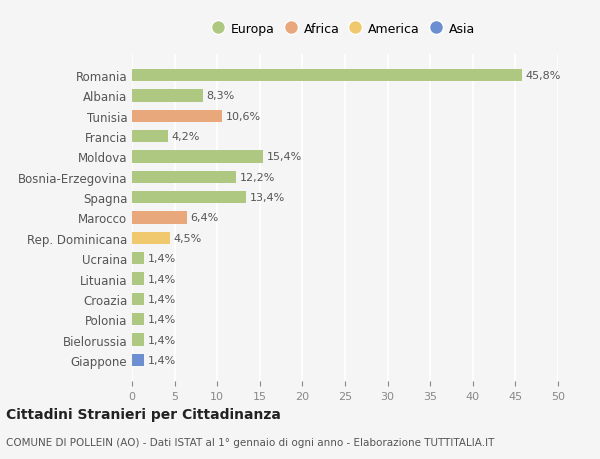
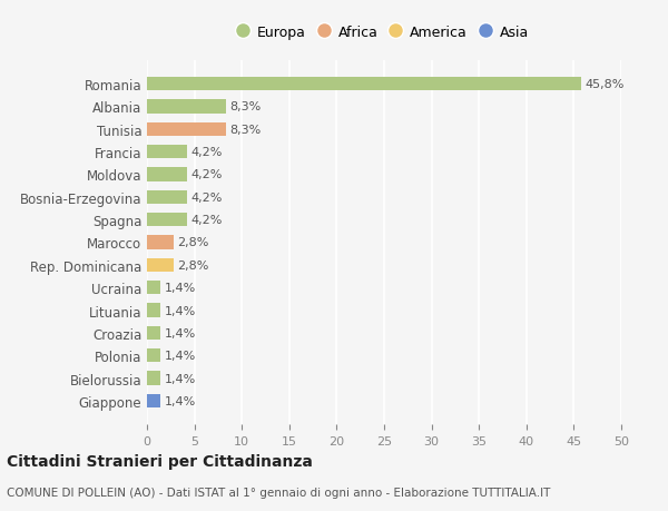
Tunisia: 10,6% -> 8,3%
Moldova: 15,4% -> 4,2%
Bosnia-Erzegovina: 12,2% -> 4,2%
Spagna: 13,4% -> 4,2%
Marocco: 6,4% -> 2,8%
Rep. Dominicana: 4,5% -> 2,8%
